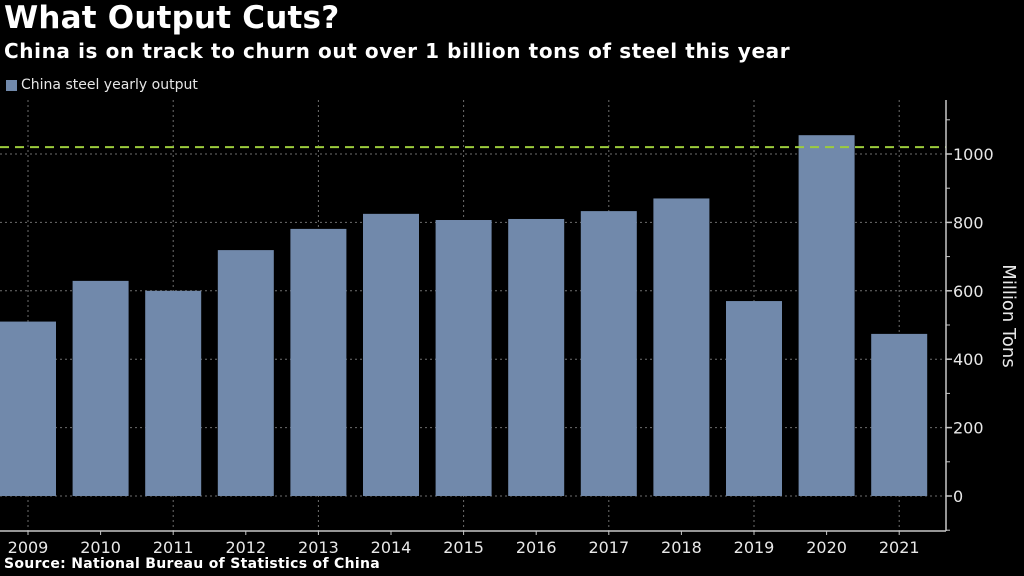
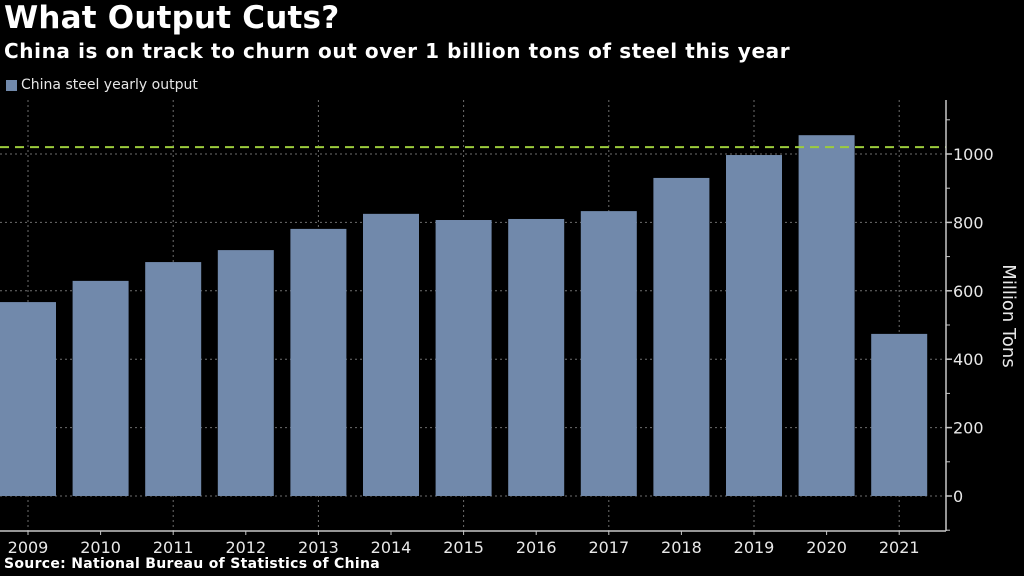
2009: 510 -> 570
2011: 600 -> 680
2018: 870 -> 930
2019: 570 -> 1000
